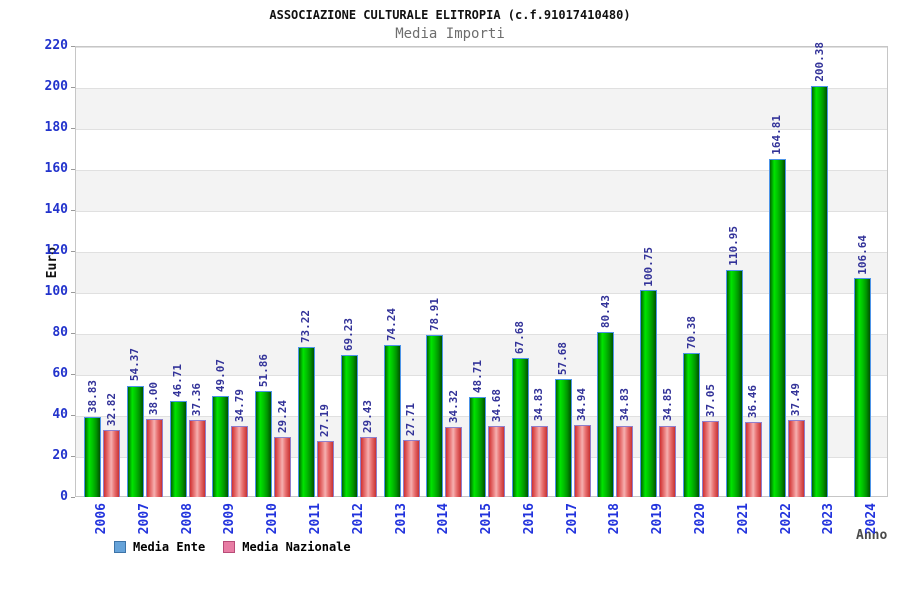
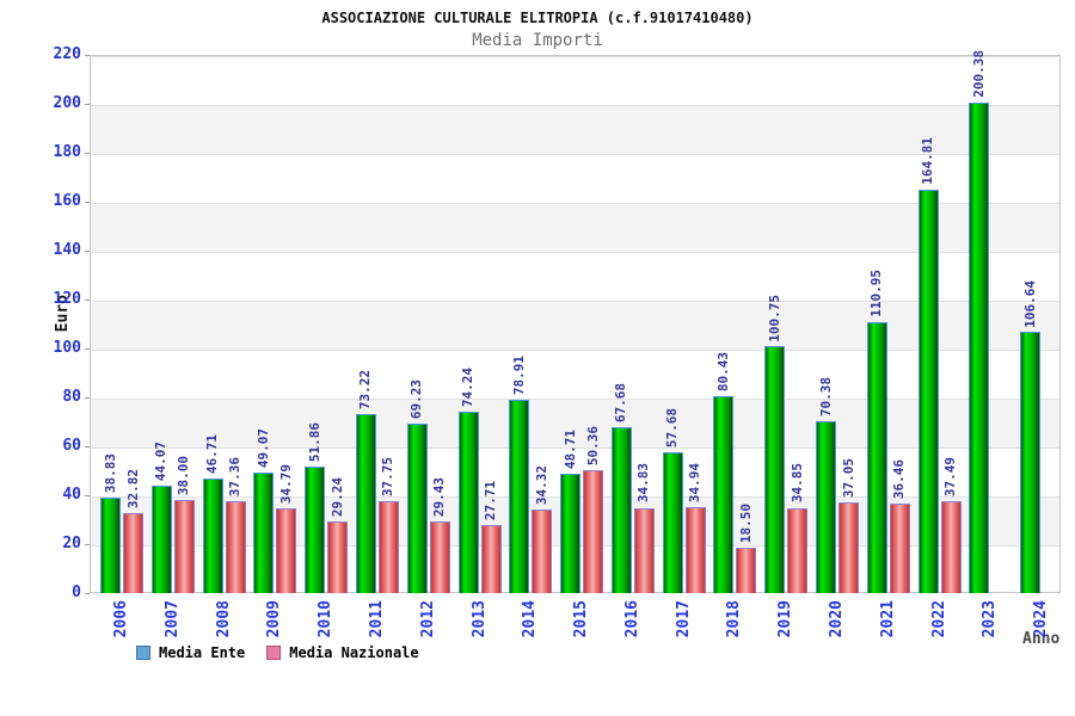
Media Ente/2007: 54.37 -> 44.07
Media Nazionale/2011: 27.19 -> 37.75
Media Nazionale/2015: 34.68 -> 50.36
Media Nazionale/2018: 34.83 -> 18.50
